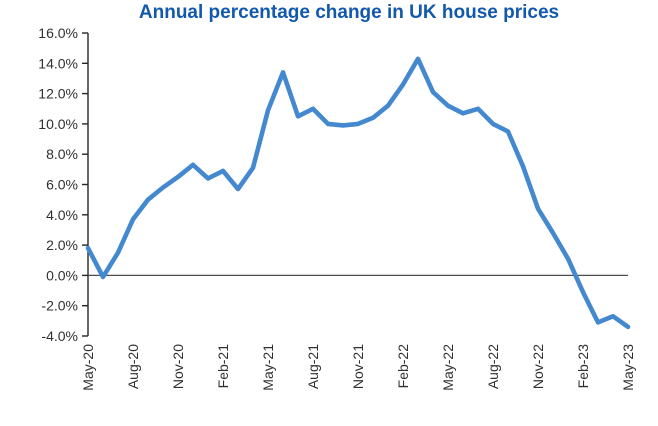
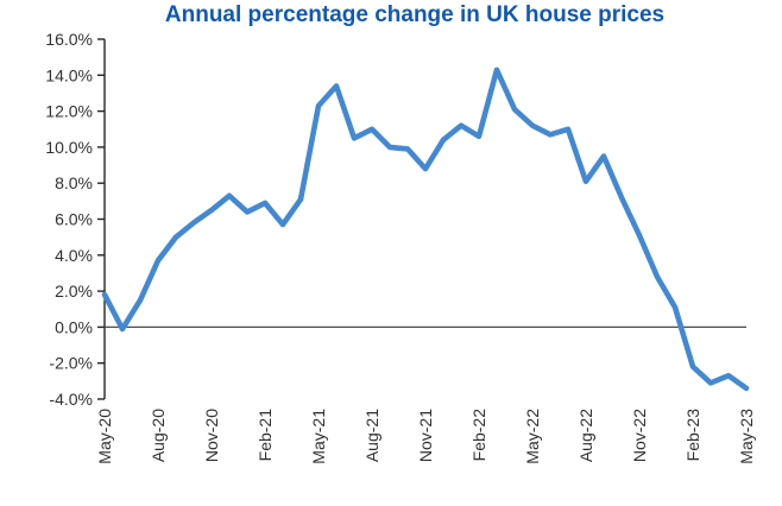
May-21: 10.9% -> 12.3%
Nov-21: 10.0% -> 8.8%
Feb-22: 12.6% -> 10.6%
Aug-22: 10.0% -> 8.1%
Nov-22: 4.4% -> 5.1%
Feb-23: -1.1% -> -2.2%
